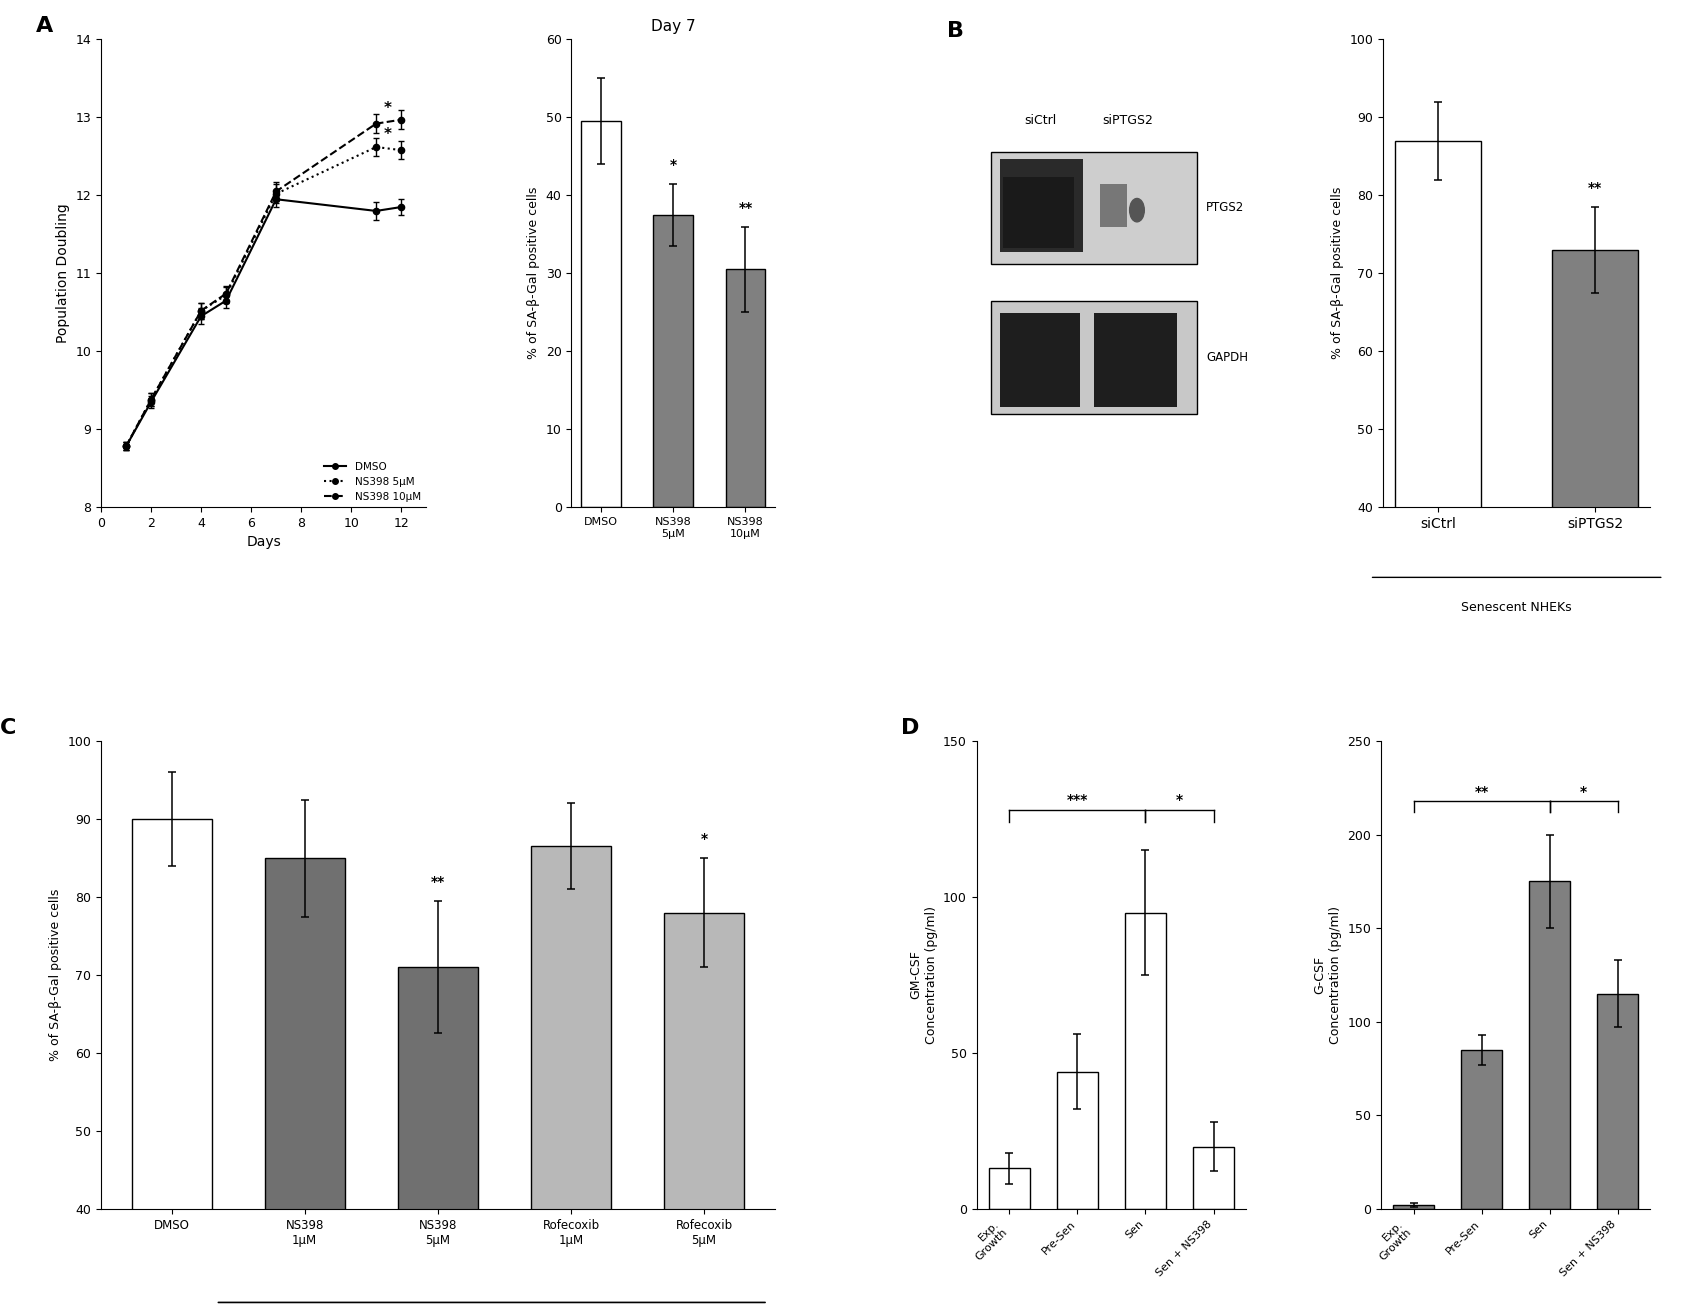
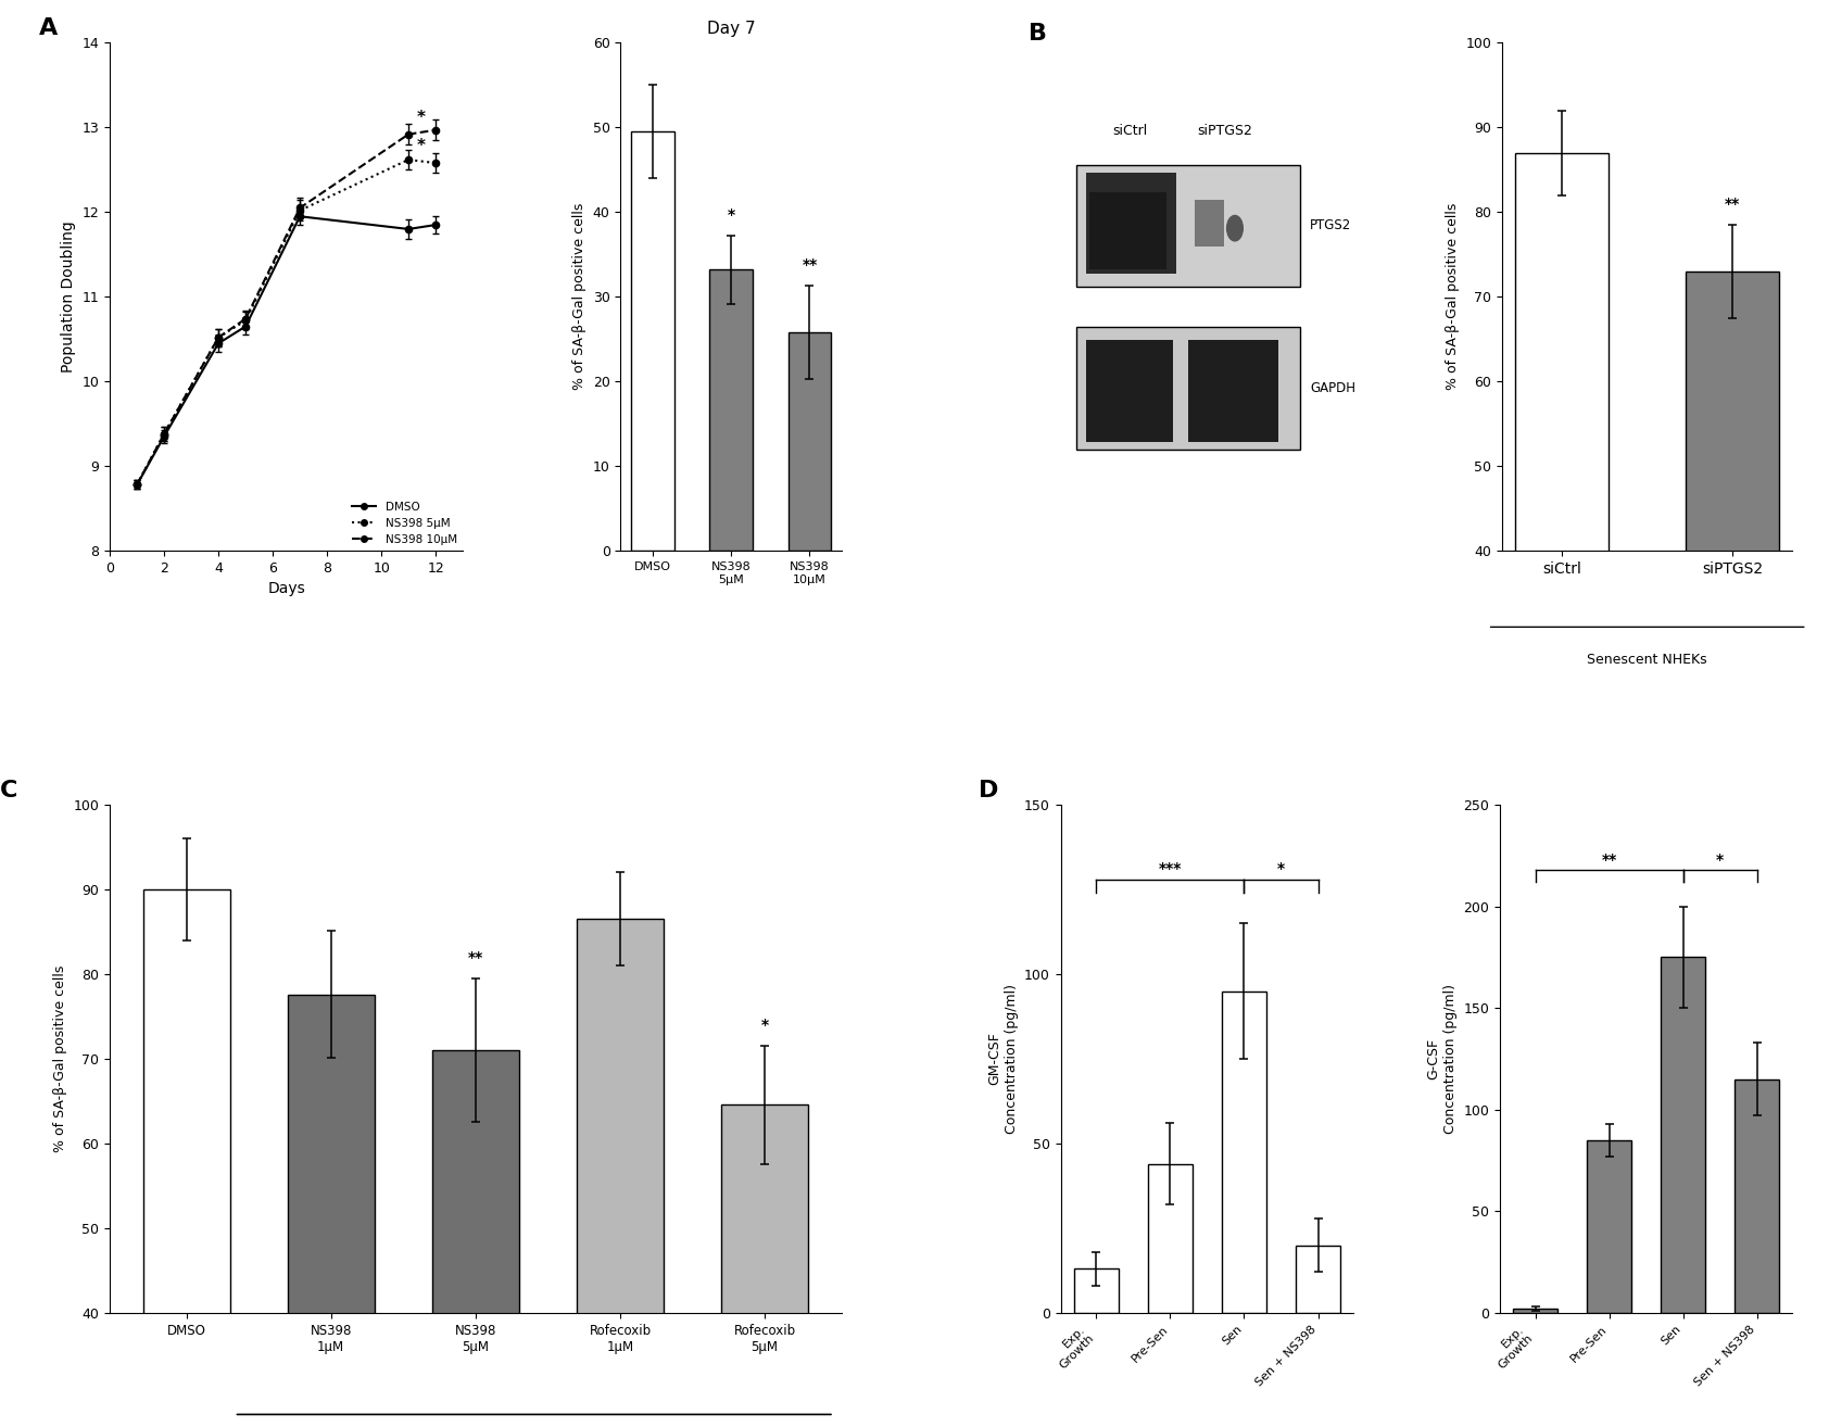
Day 7/NS398 5μM: 37.5 -> 33.2
Day 7/NS398 10μM: 30.5 -> 25.8
NS398 1μM: 85.0 -> 77.6
Rofecoxib 5μM: 78.0 -> 64.6
